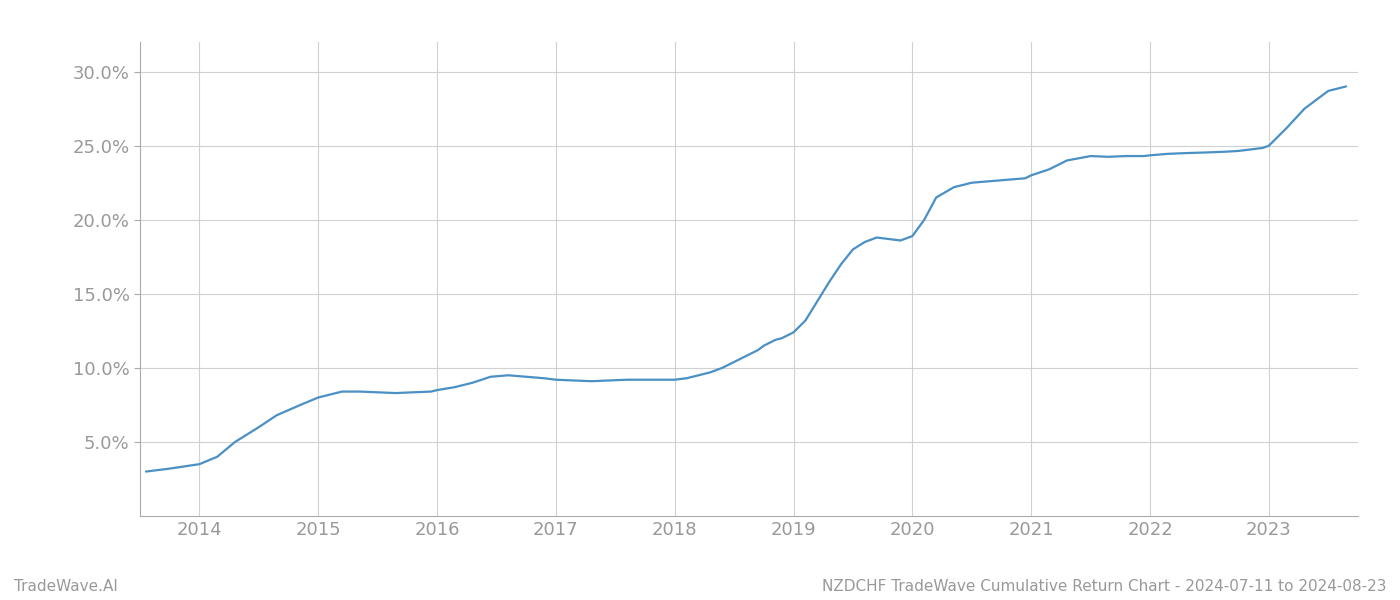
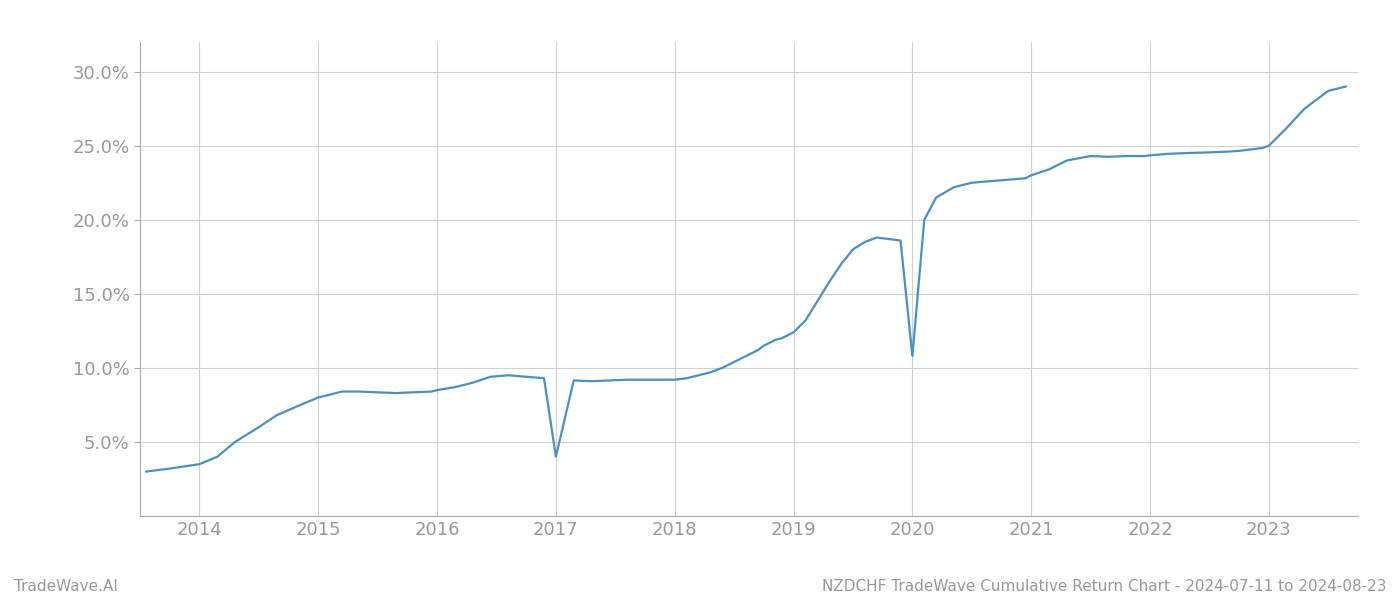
2017: 9.2% -> 4.0%
2020: 18.9% -> 10.8%
